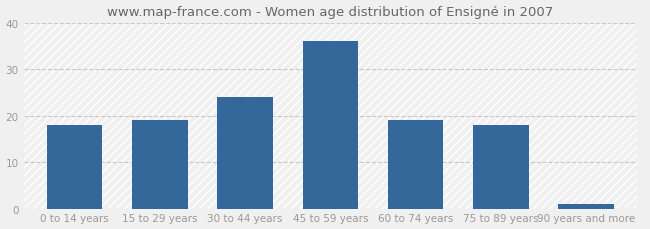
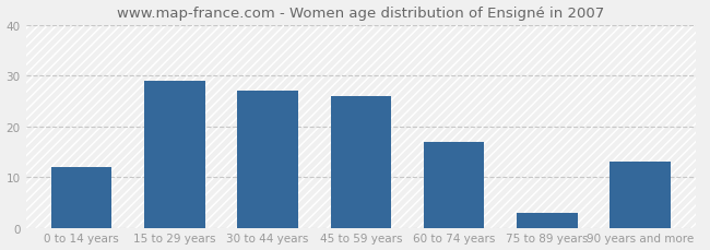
0 to 14 years: 18 -> 12
15 to 29 years: 19 -> 29
30 to 44 years: 24 -> 27
45 to 59 years: 36 -> 26
60 to 74 years: 19 -> 17
75 to 89 years: 18 -> 3
90 years and more: 1 -> 13
